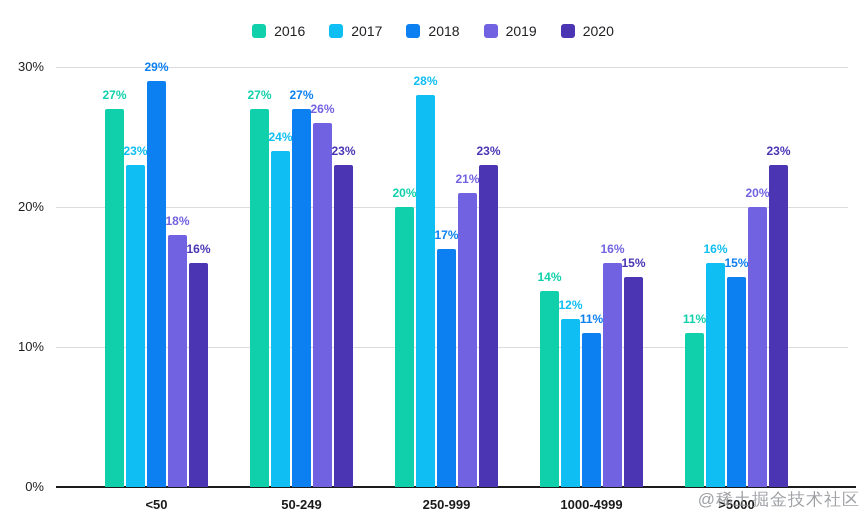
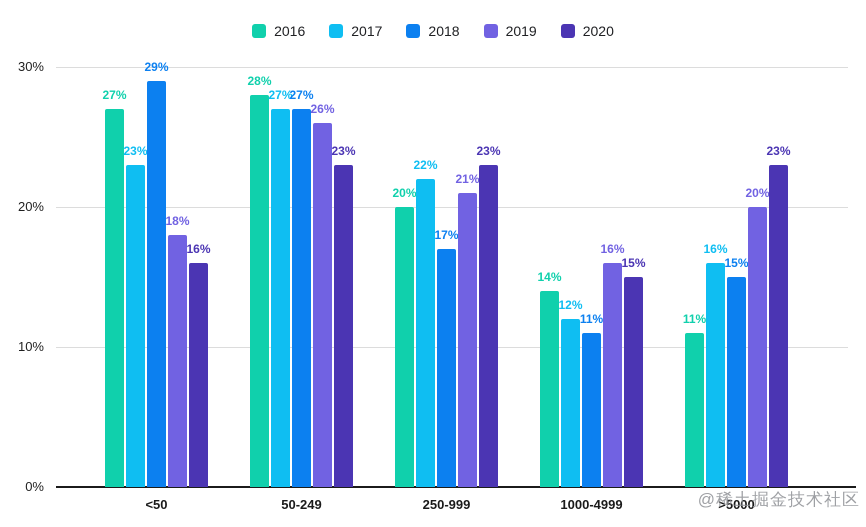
2016/50-249: 27% -> 28%
2017/50-249: 24% -> 27%
2017/250-999: 28% -> 22%
